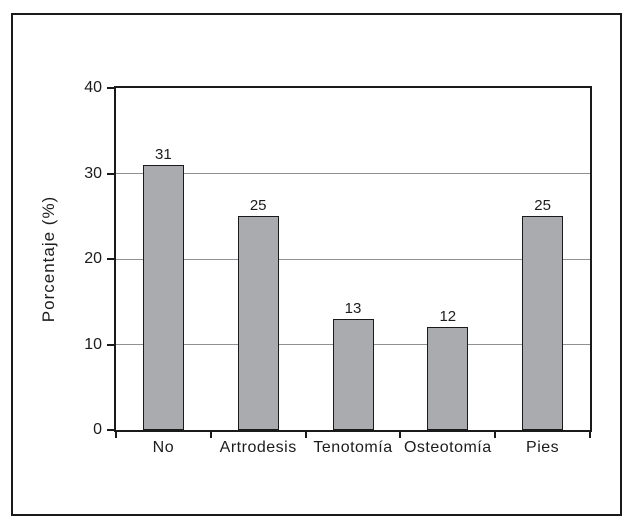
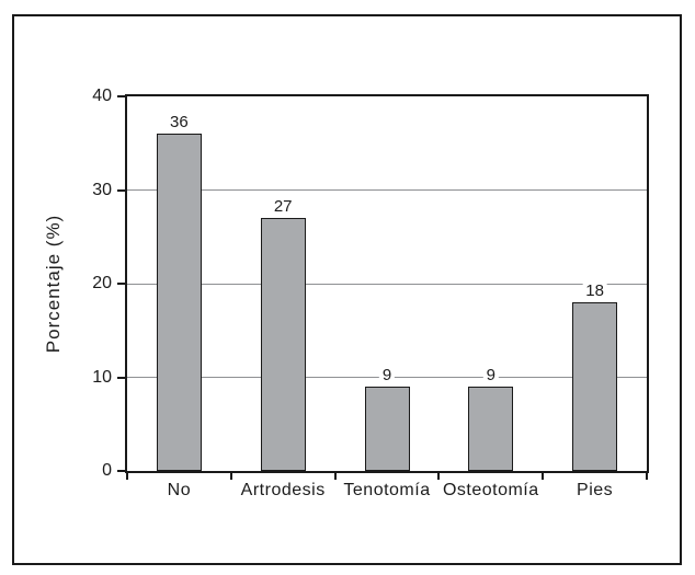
No: 31 -> 36
Artrodesis: 25 -> 27
Tenotomía: 13 -> 9
Osteotomía: 12 -> 9
Pies: 25 -> 18
